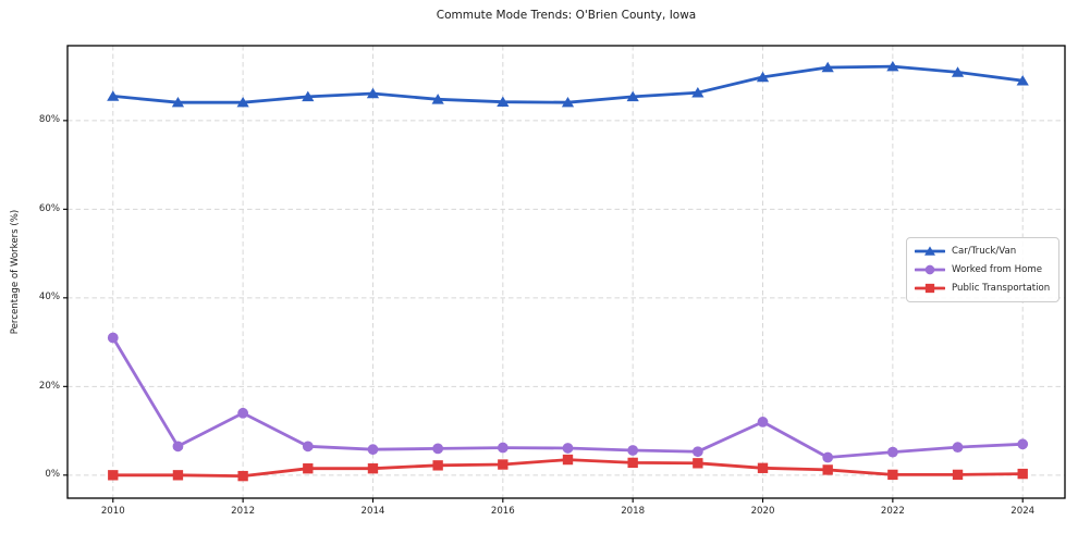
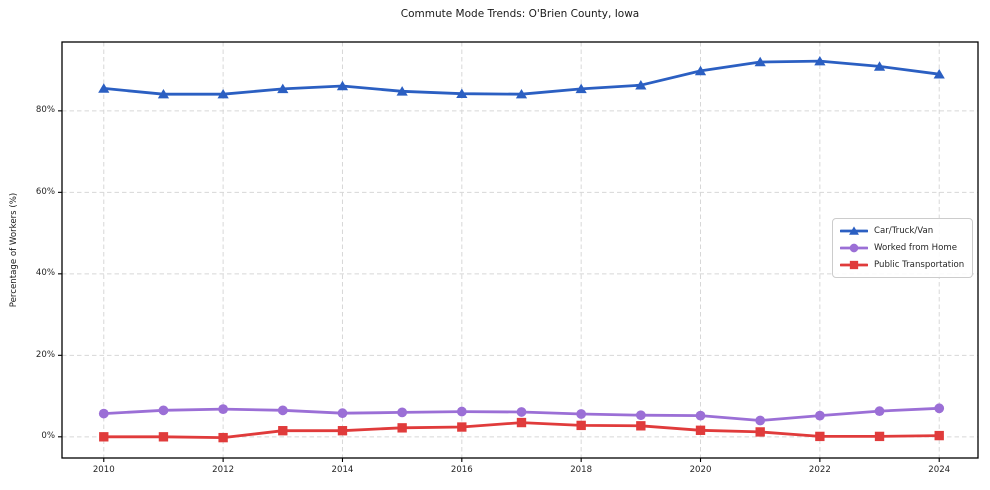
Worked from Home/2010: 31% -> 6%
Worked from Home/2012: 14% -> 7%
Worked from Home/2020: 12% -> 5%
